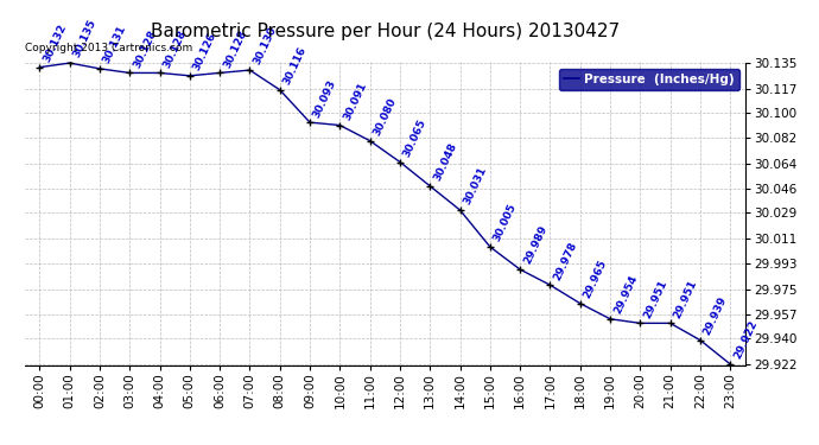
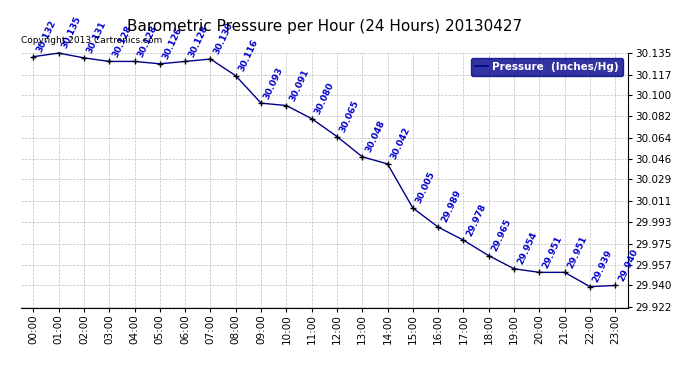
14:00: 30.031 -> 30.042
23:00: 29.922 -> 29.940
